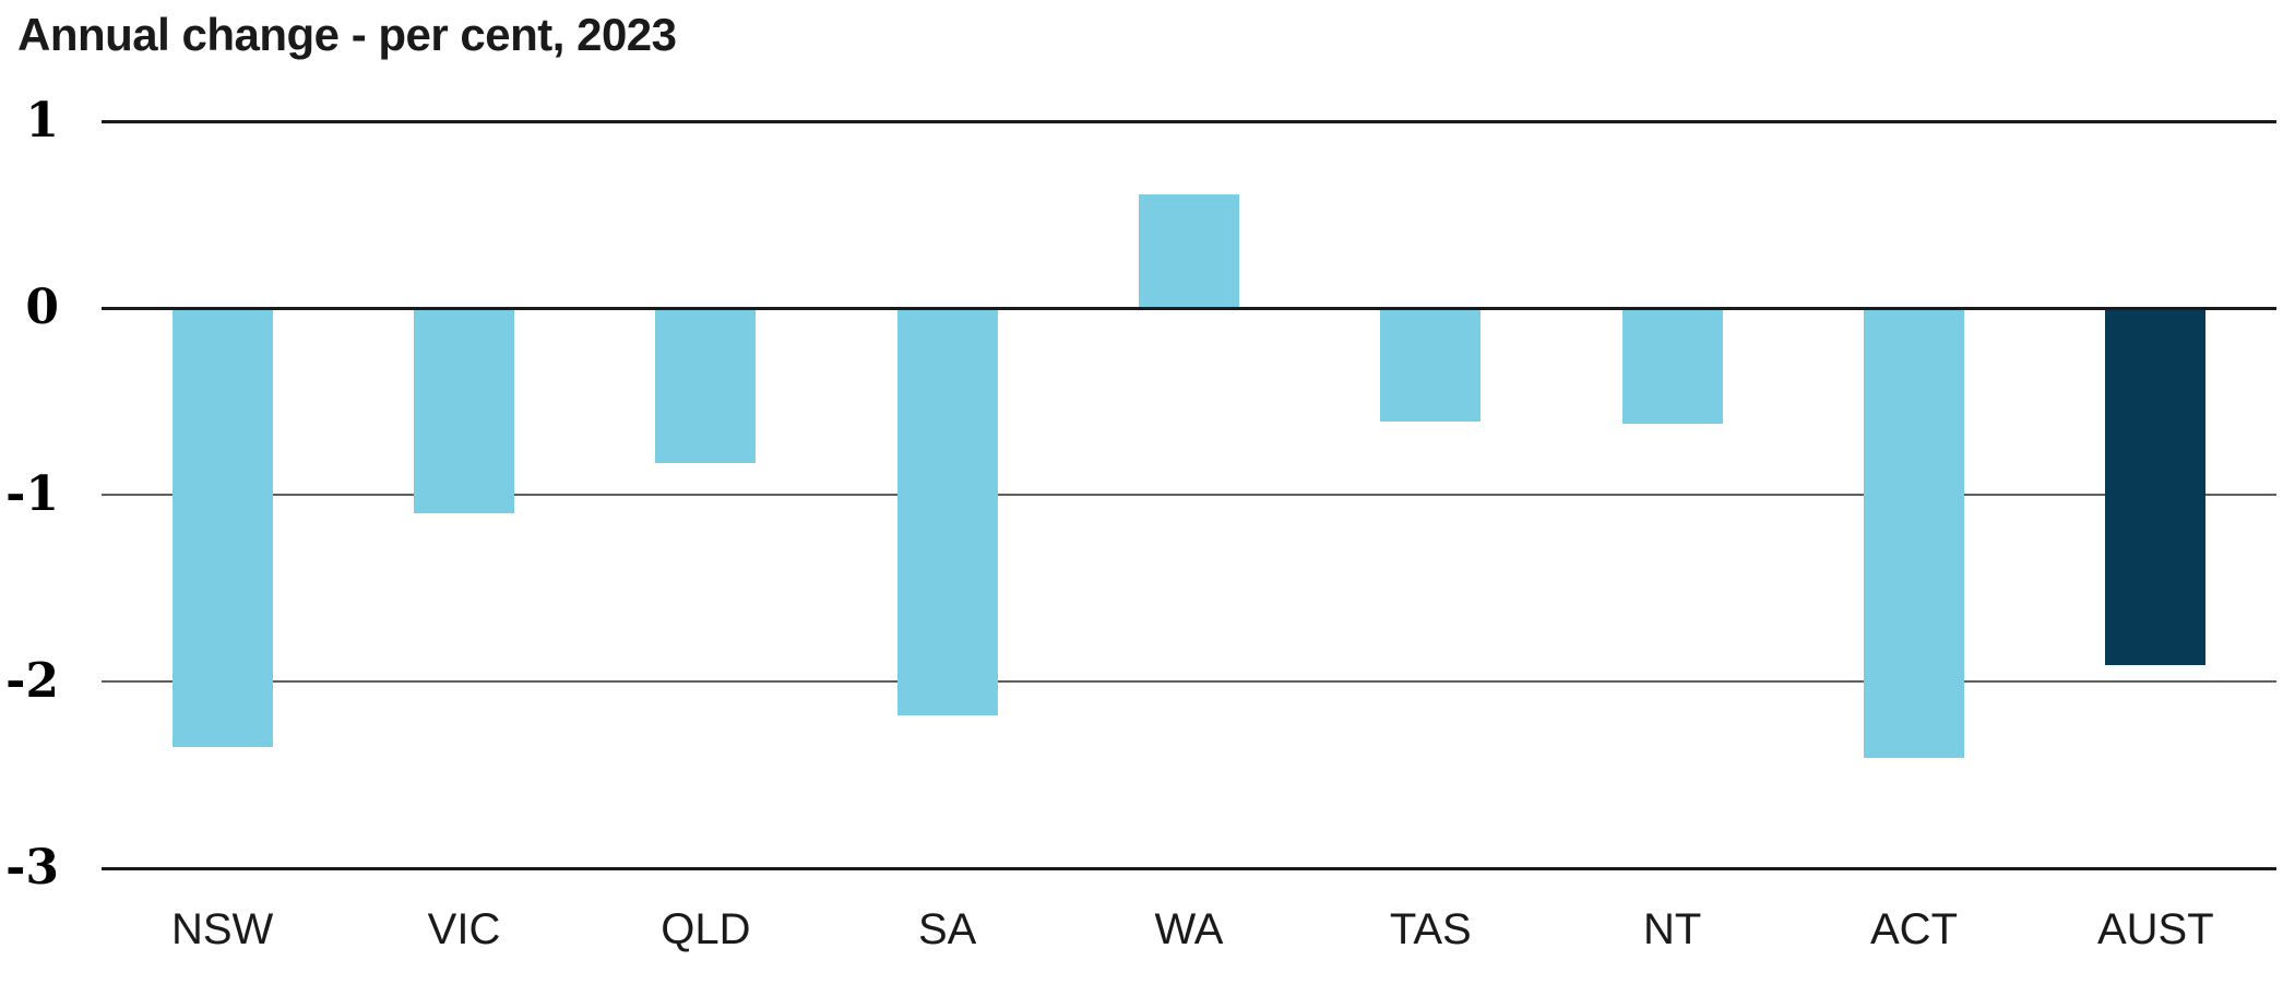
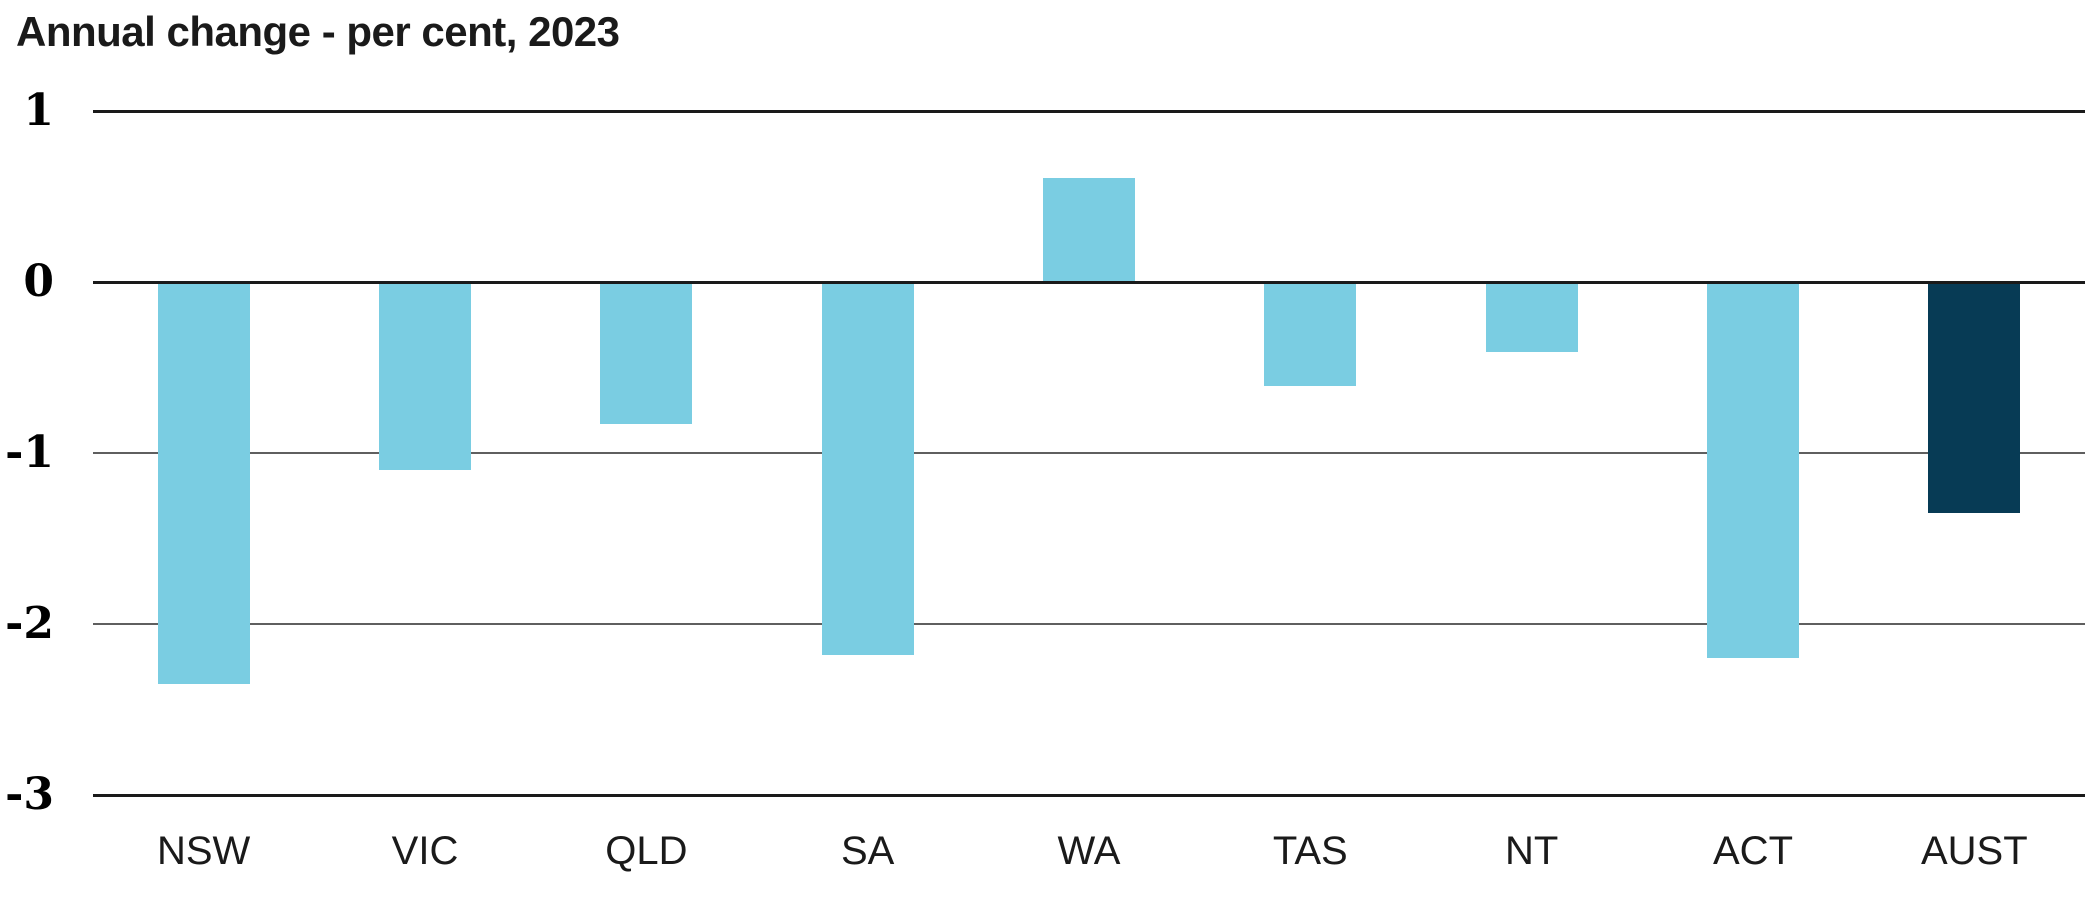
NT: -0.62 -> -0.41
ACT: -2.41 -> -2.20
AUST: -1.91 -> -1.35
